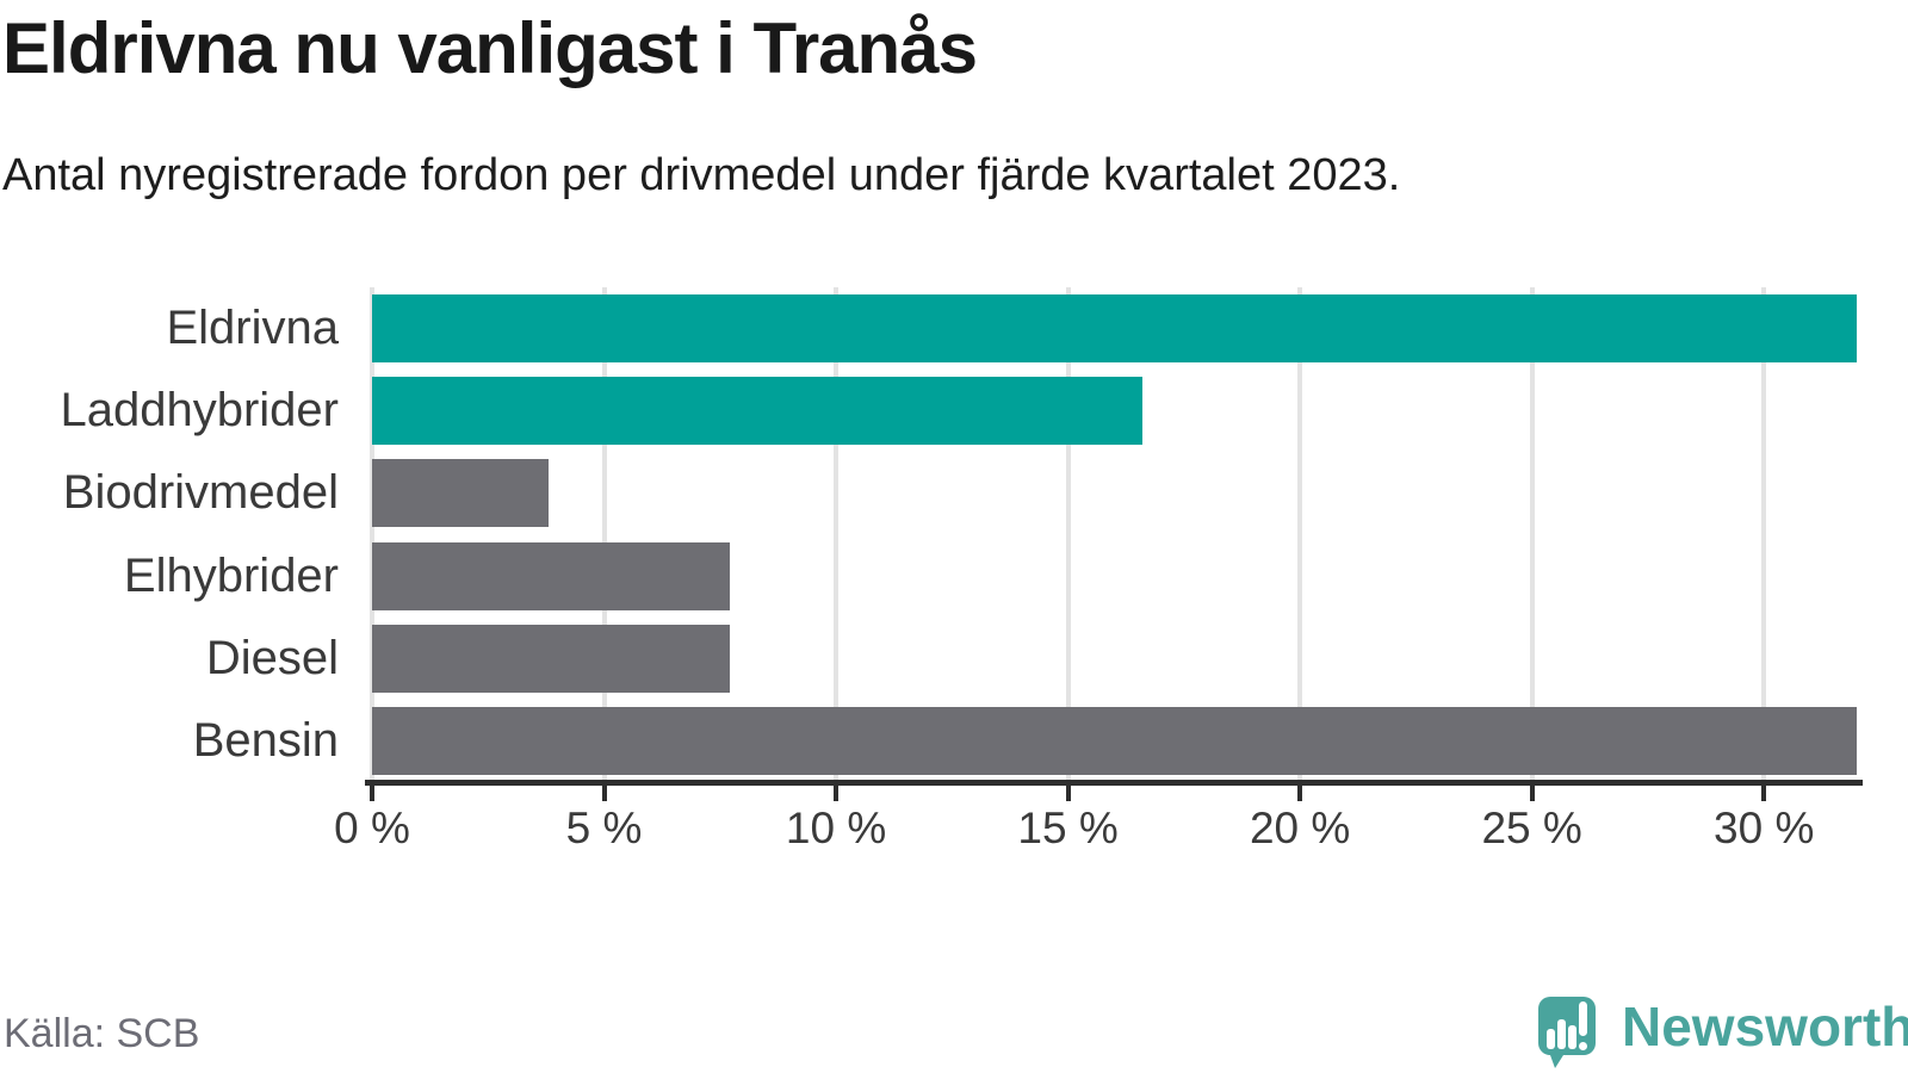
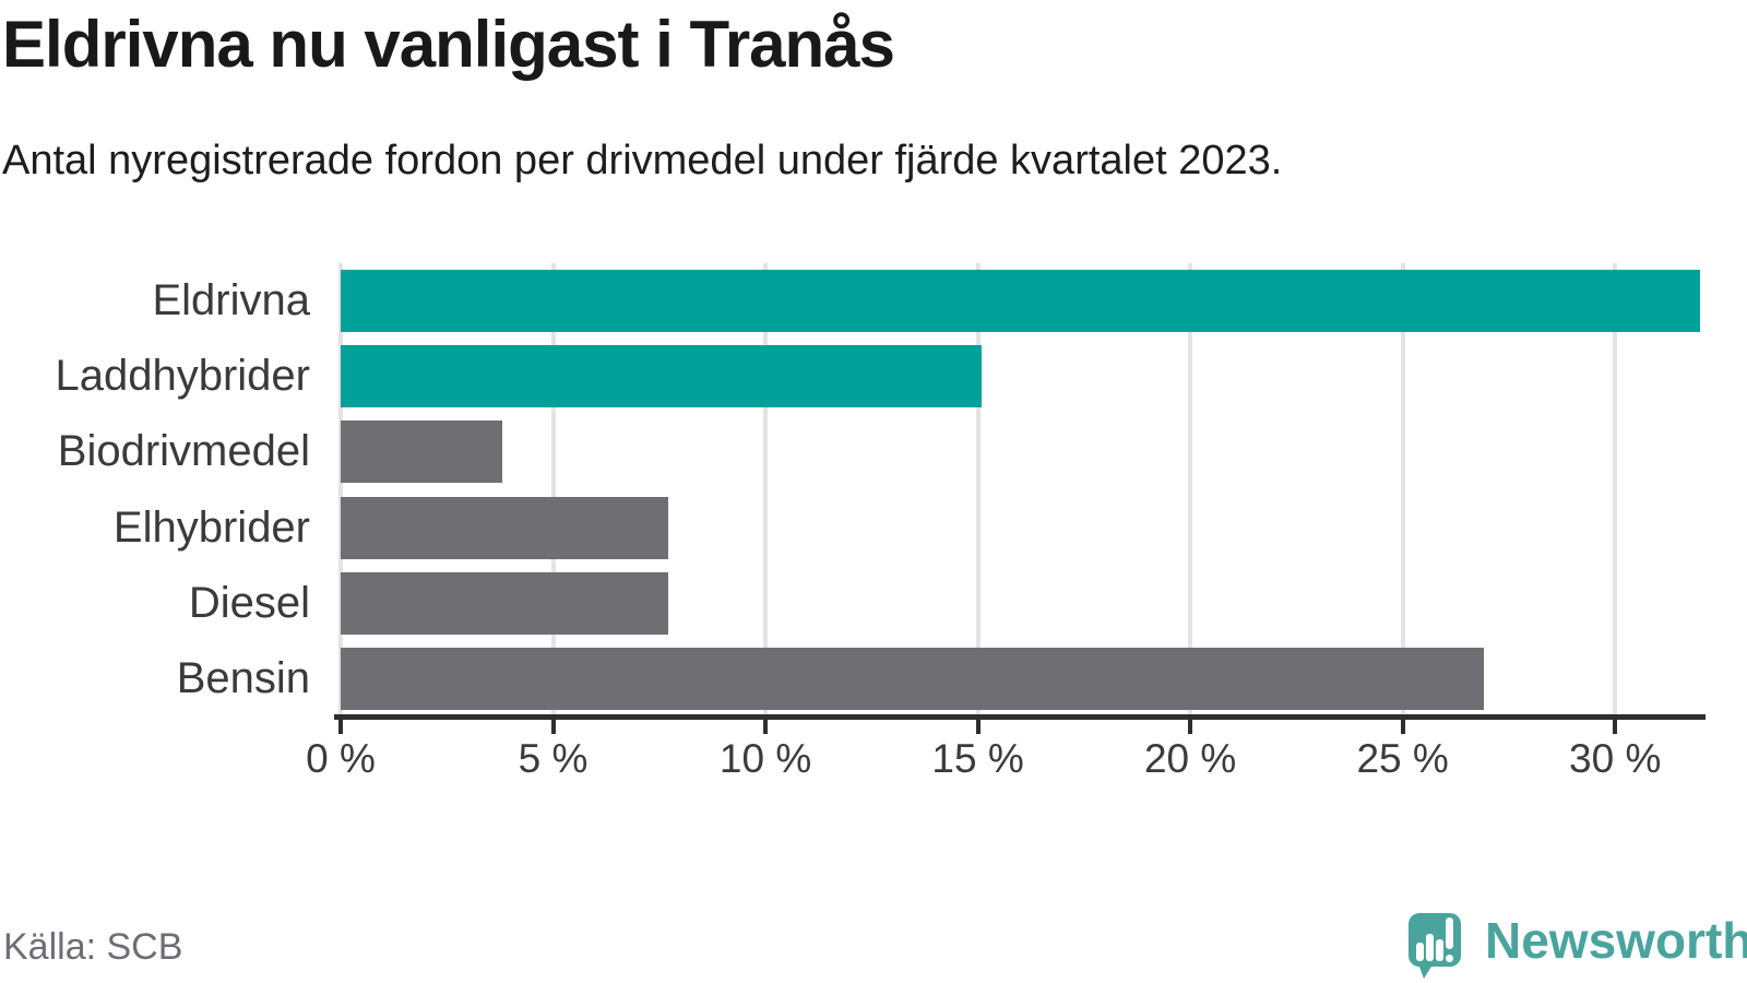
Laddhybrider: 16.6% -> 15.1%
Bensin: 32.0% -> 26.9%
